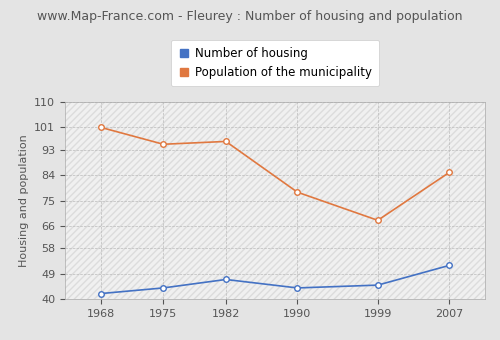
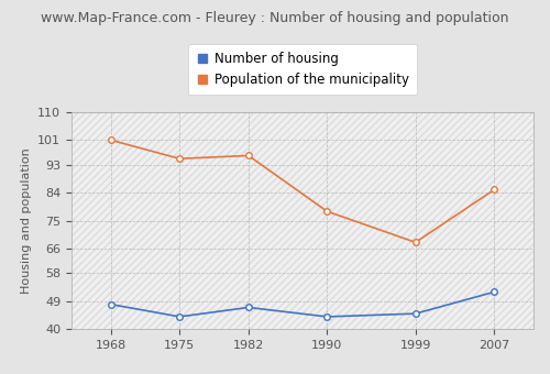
Number of housing/1968: 42 -> 48
